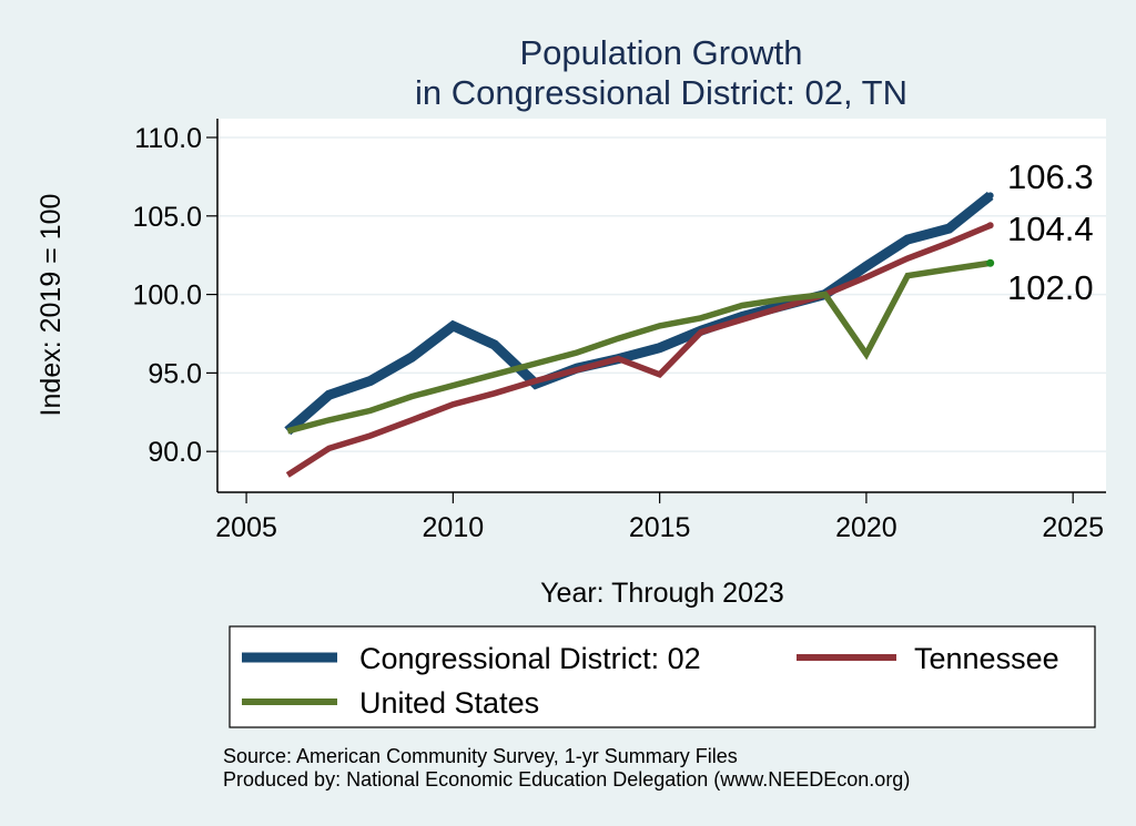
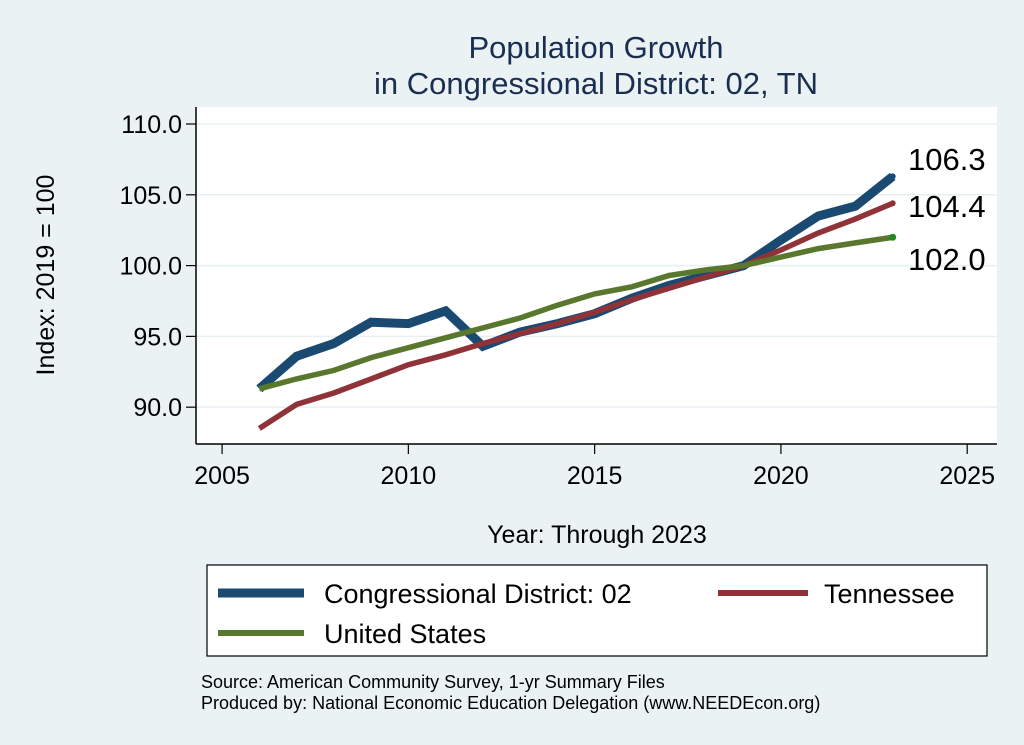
Congressional District: 02/2010: 98.0 -> 95.9
Tennessee/2015: 94.9 -> 96.7
United States/2020: 96.2 -> 100.6
